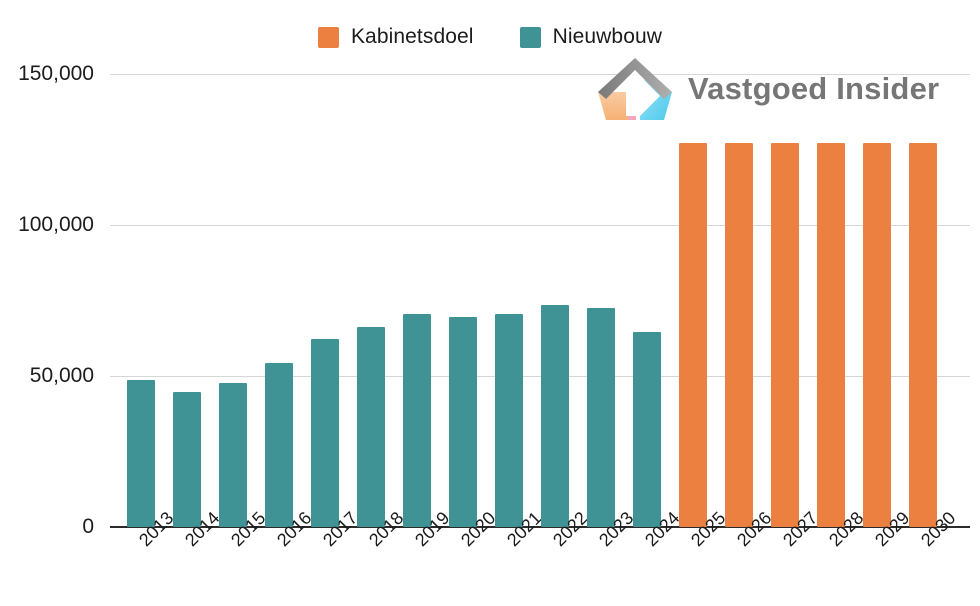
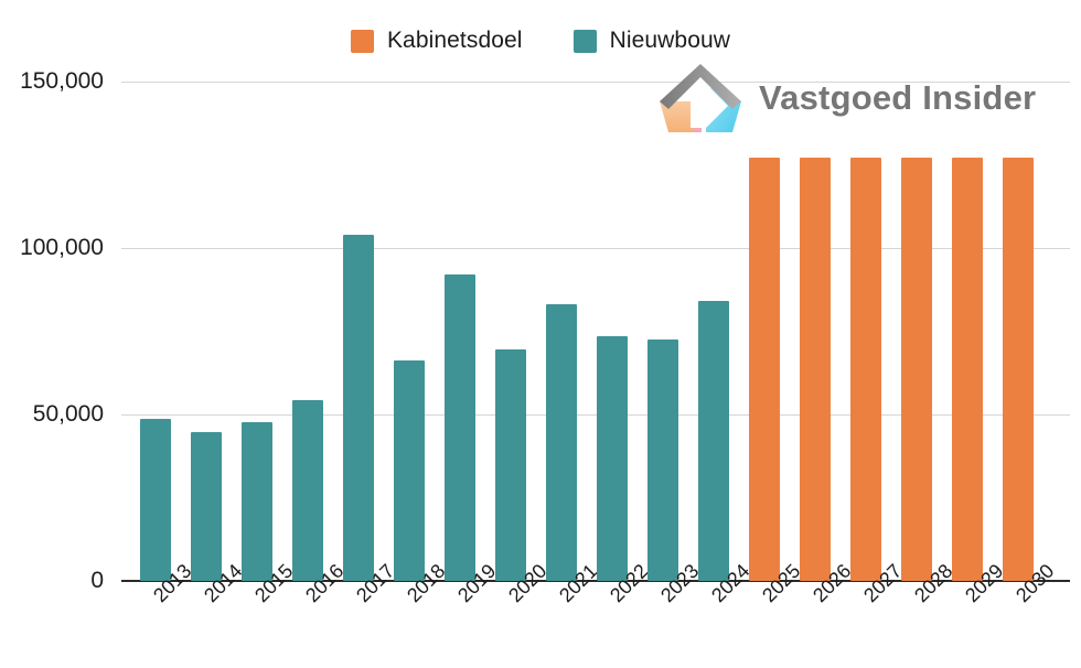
Nieuwbouw/2017: 62000 -> 104000
Nieuwbouw/2019: 70000 -> 92000
Nieuwbouw/2021: 70000 -> 83000
Nieuwbouw/2024: 65000 -> 84000
